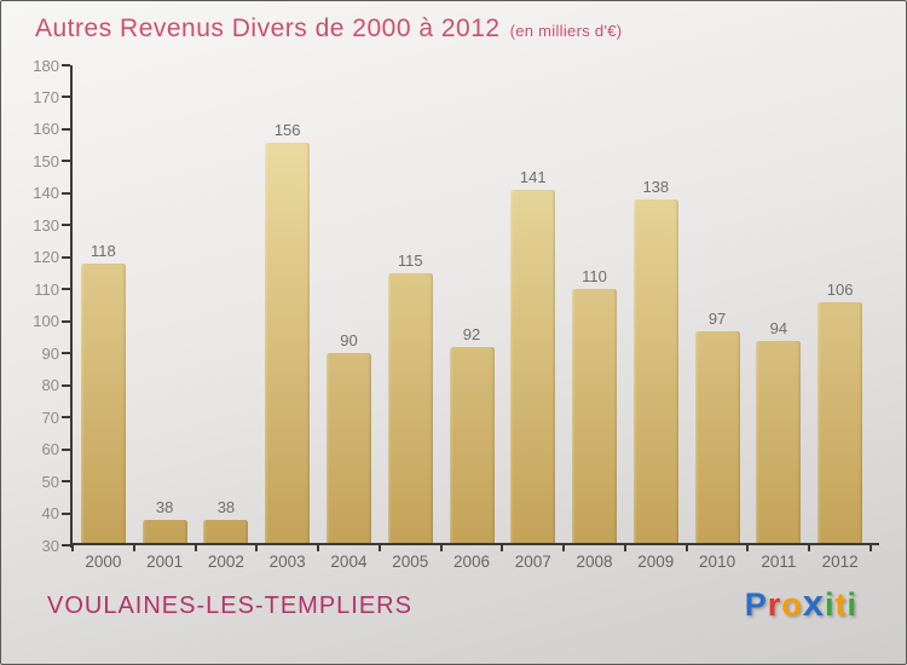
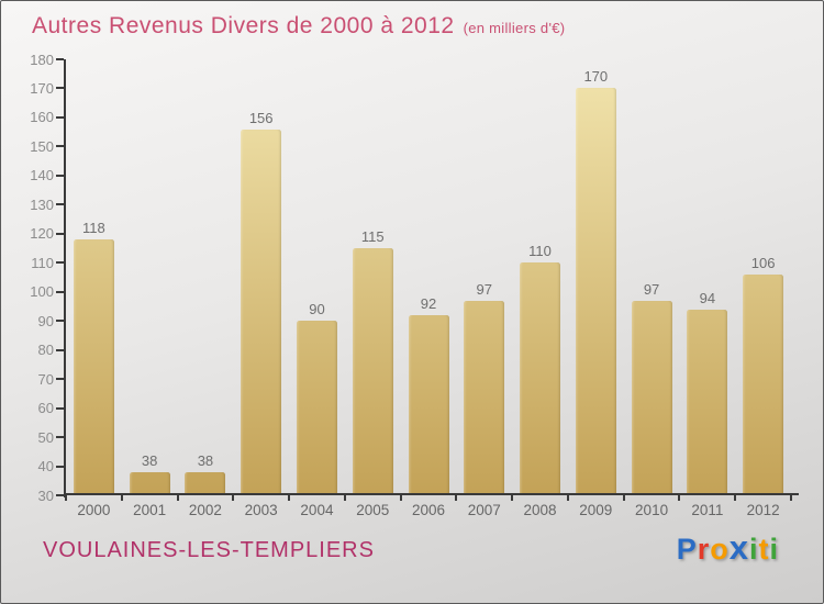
2007: 141 -> 97
2009: 138 -> 170
